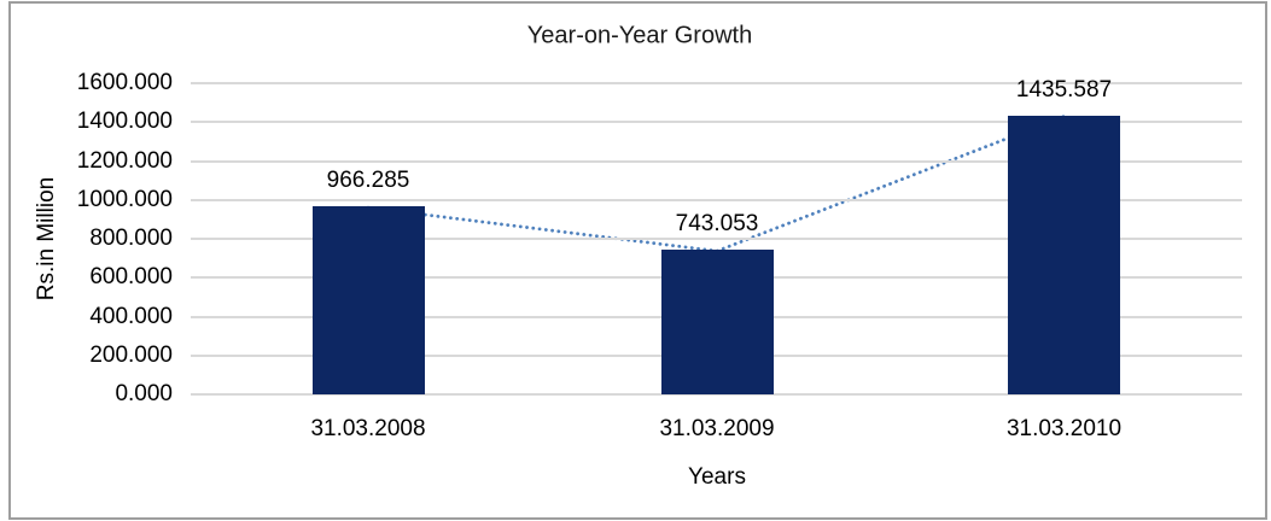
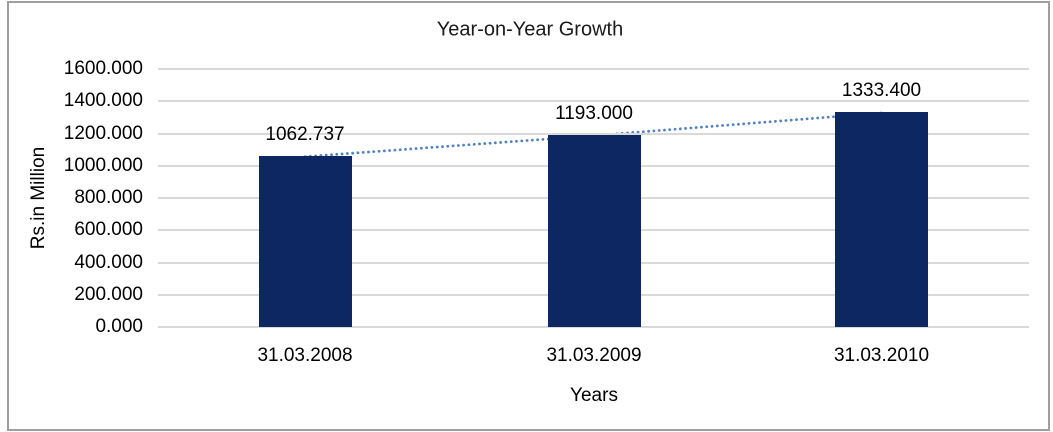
31.03.2008: 966.285 -> 1062.737
31.03.2009: 743.053 -> 1193.000
31.03.2010: 1435.587 -> 1333.400
